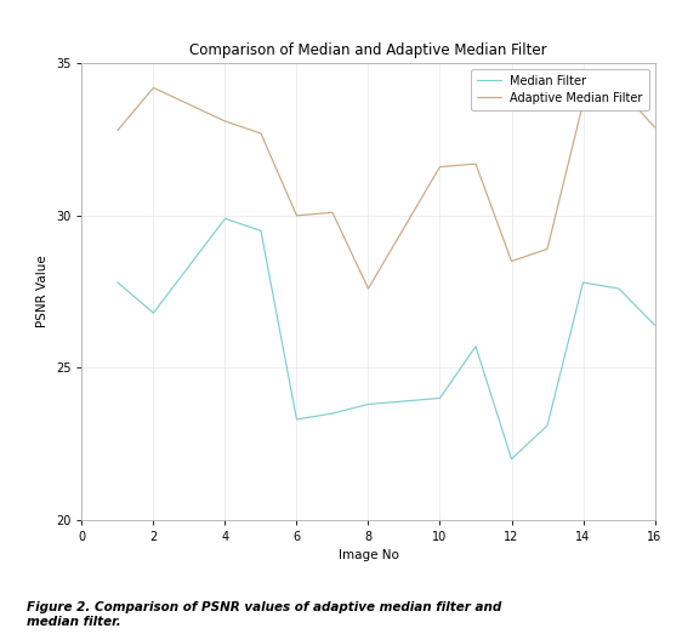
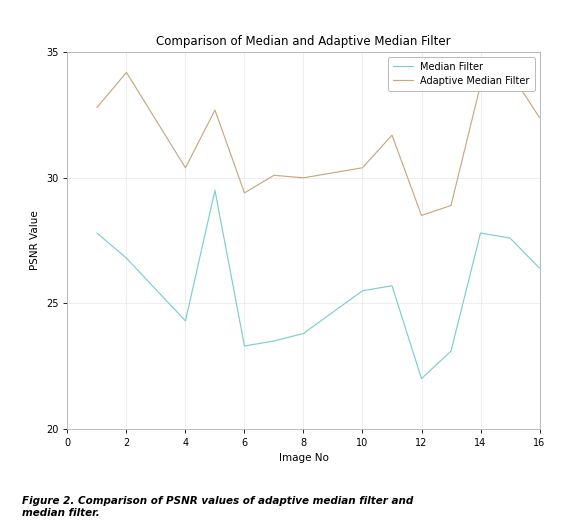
Median Filter/4: 29.9 -> 24.3
Adaptive Median Filter/4: 33.1 -> 30.4
Adaptive Median Filter/6: 30.0 -> 29.4
Adaptive Median Filter/8: 27.6 -> 30.0
Median Filter/10: 24.0 -> 25.5
Adaptive Median Filter/10: 31.6 -> 30.4
Adaptive Median Filter/16: 32.9 -> 32.4
